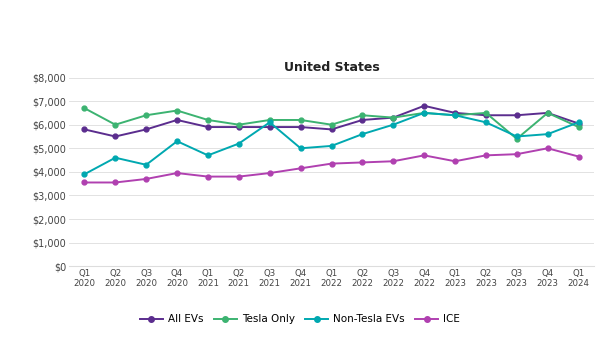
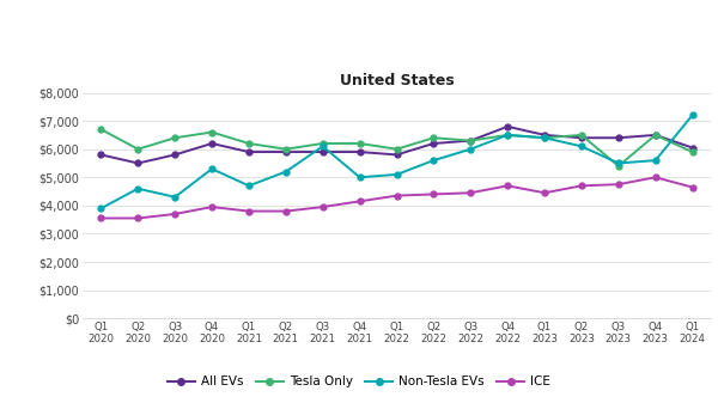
Non-Tesla EVs/Q1 2024: $6,100 -> $7,200
